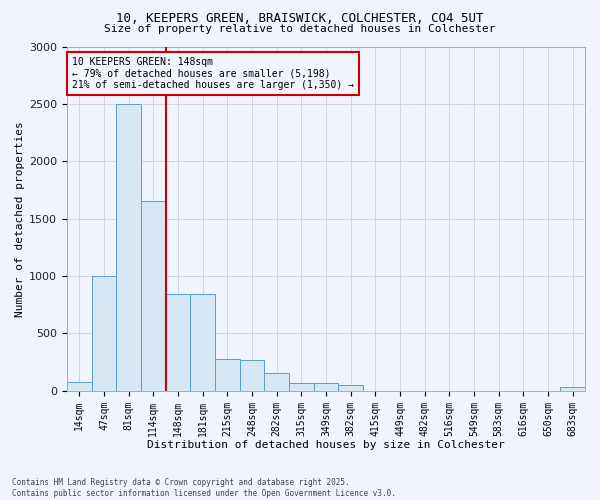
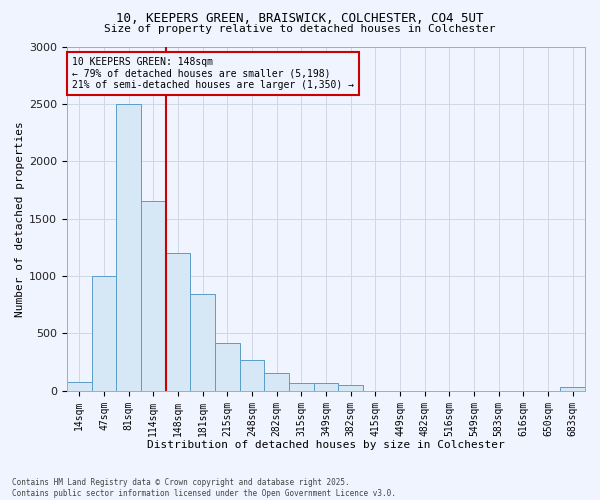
148sqm: 840 -> 1200
215sqm: 280 -> 420
